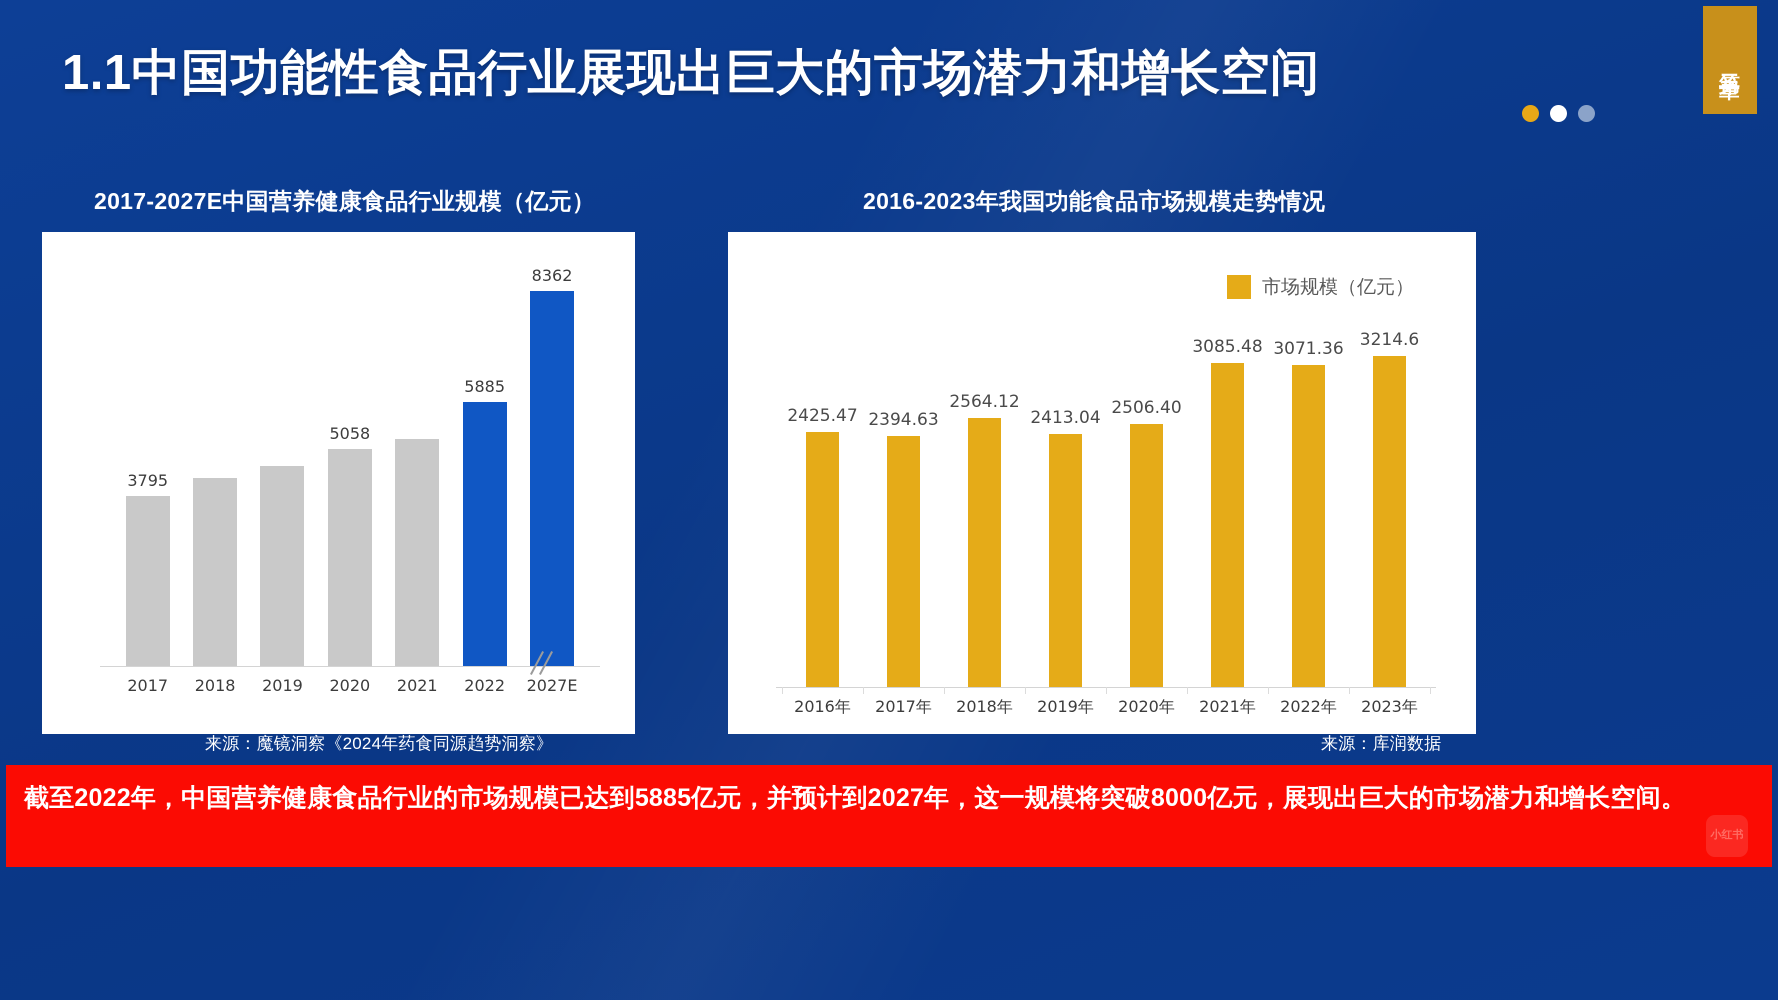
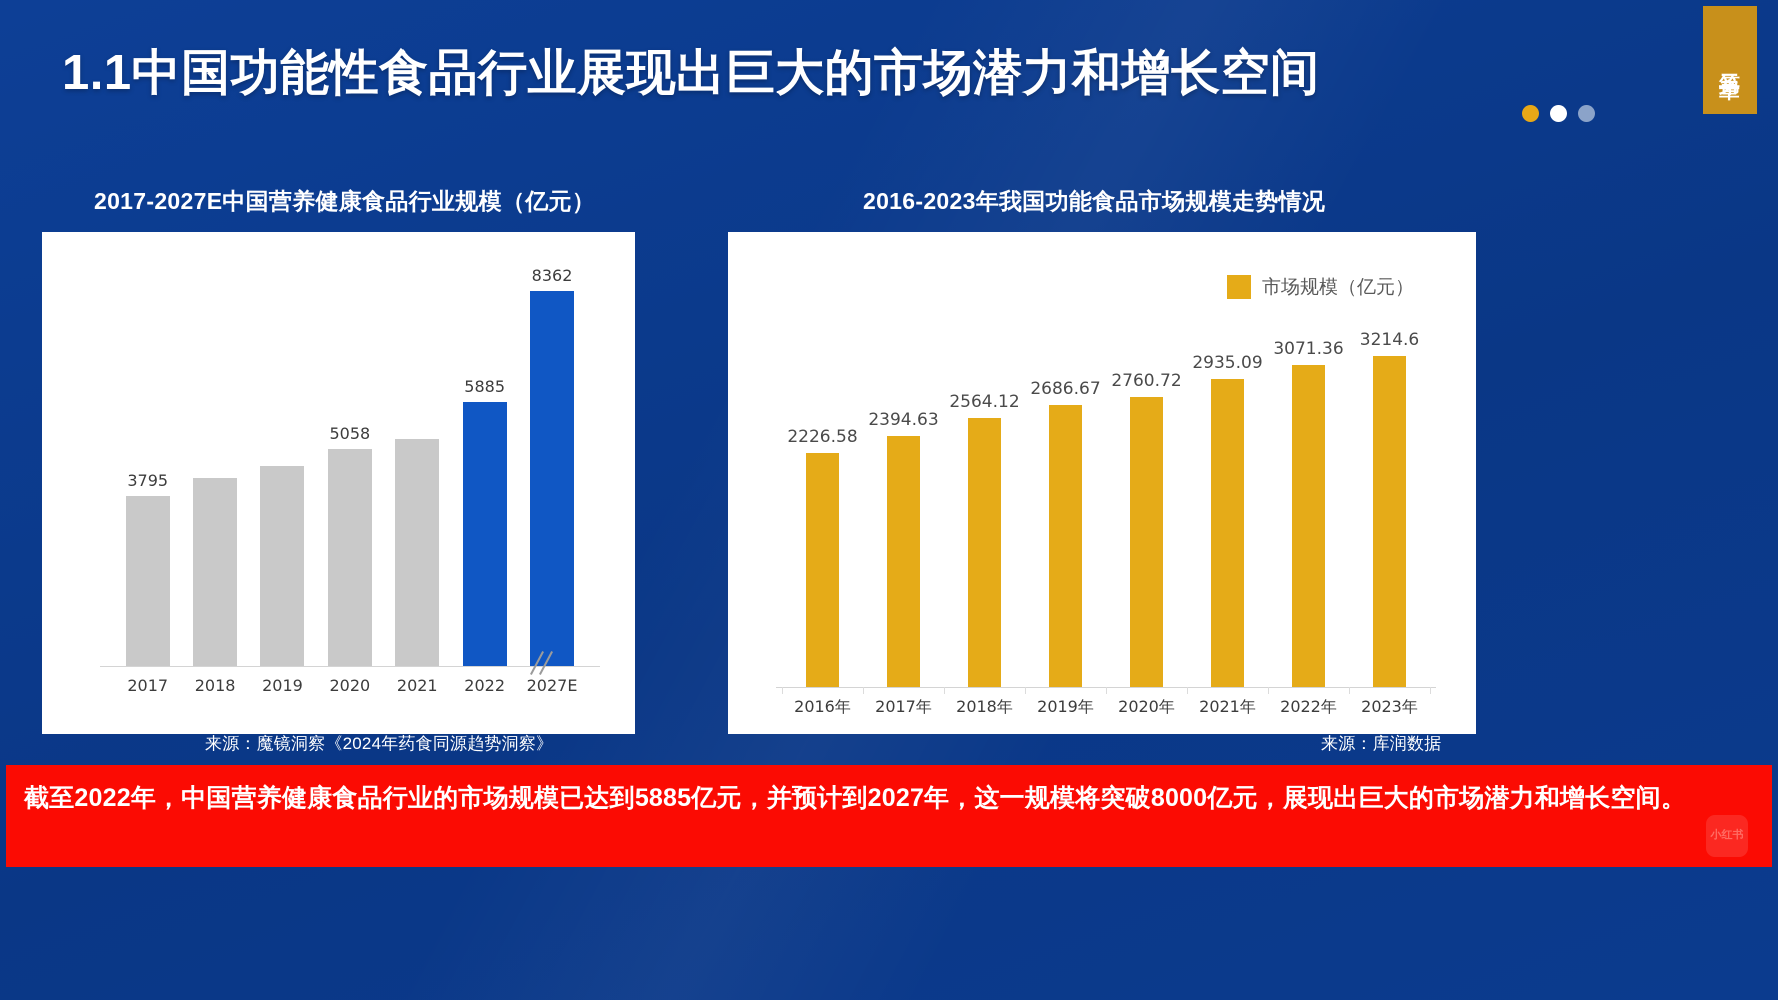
2016-2023年我国功能食品市场规模走势情况/2016年: 2425.47 -> 2226.58
2016-2023年我国功能食品市场规模走势情况/2019年: 2413.04 -> 2686.67
2016-2023年我国功能食品市场规模走势情况/2020年: 2506.40 -> 2760.72
2016-2023年我国功能食品市场规模走势情况/2021年: 3085.48 -> 2935.09
